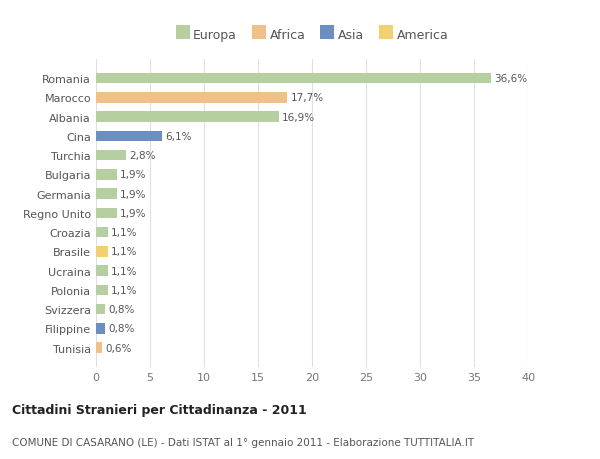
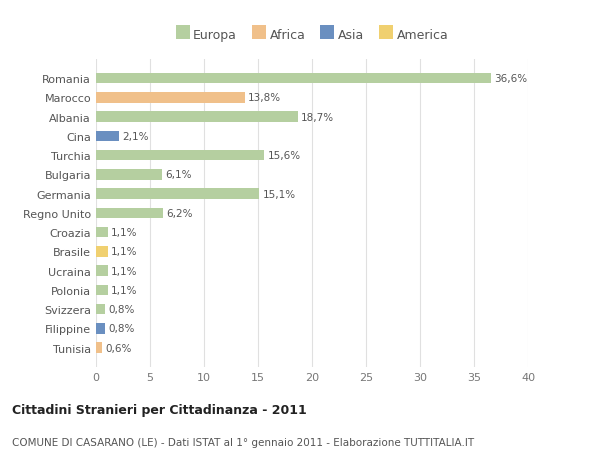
Marocco: 17,7% -> 13,8%
Albania: 16,9% -> 18,7%
Cina: 6,1% -> 2,1%
Turchia: 2,8% -> 15,6%
Bulgaria: 1,9% -> 6,1%
Germania: 1,9% -> 15,1%
Regno Unito: 1,9% -> 6,2%
